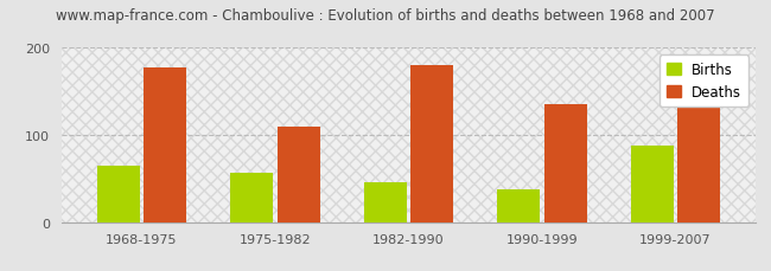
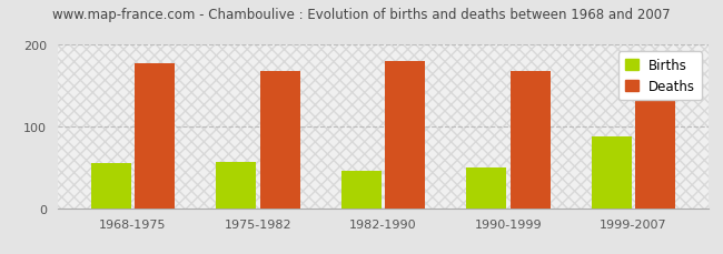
Births/1968-1975: 64 -> 55
Deaths/1975-1982: 110 -> 168
Births/1990-1999: 38 -> 50
Deaths/1990-1999: 136 -> 168
